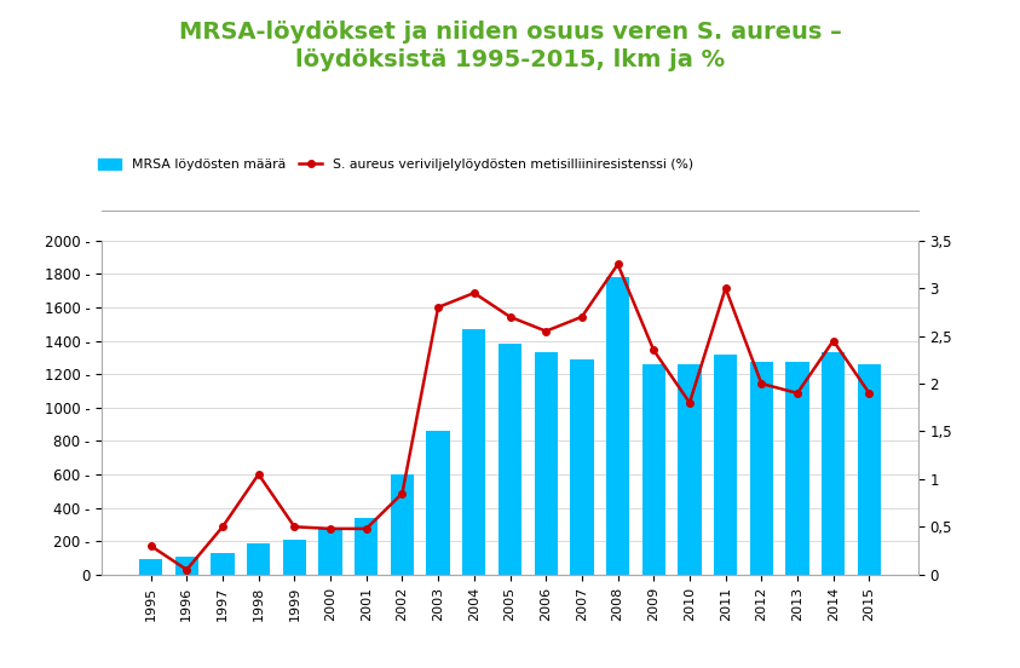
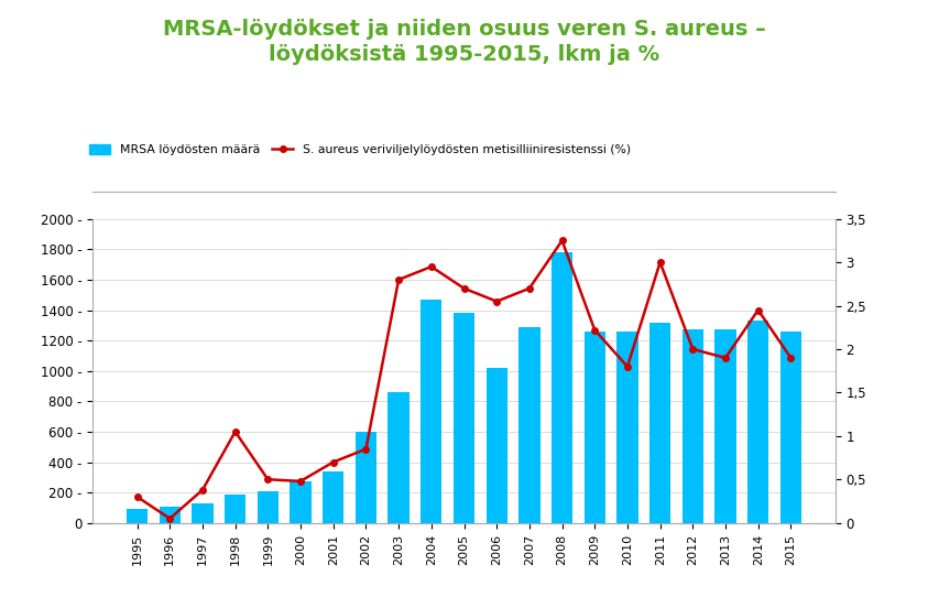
S. aureus veriviljelylöydösten metisilliiniresistenssi (%)/1997: 0,50 -> 0,38
S. aureus veriviljelylöydösten metisilliiniresistenssi (%)/2001: 0,48 -> 0,70
MRSA löydösten määrä/2006: 1330 - -> 1020 -
S. aureus veriviljelylöydösten metisilliiniresistenssi (%)/2009: 2,35 -> 2,22
